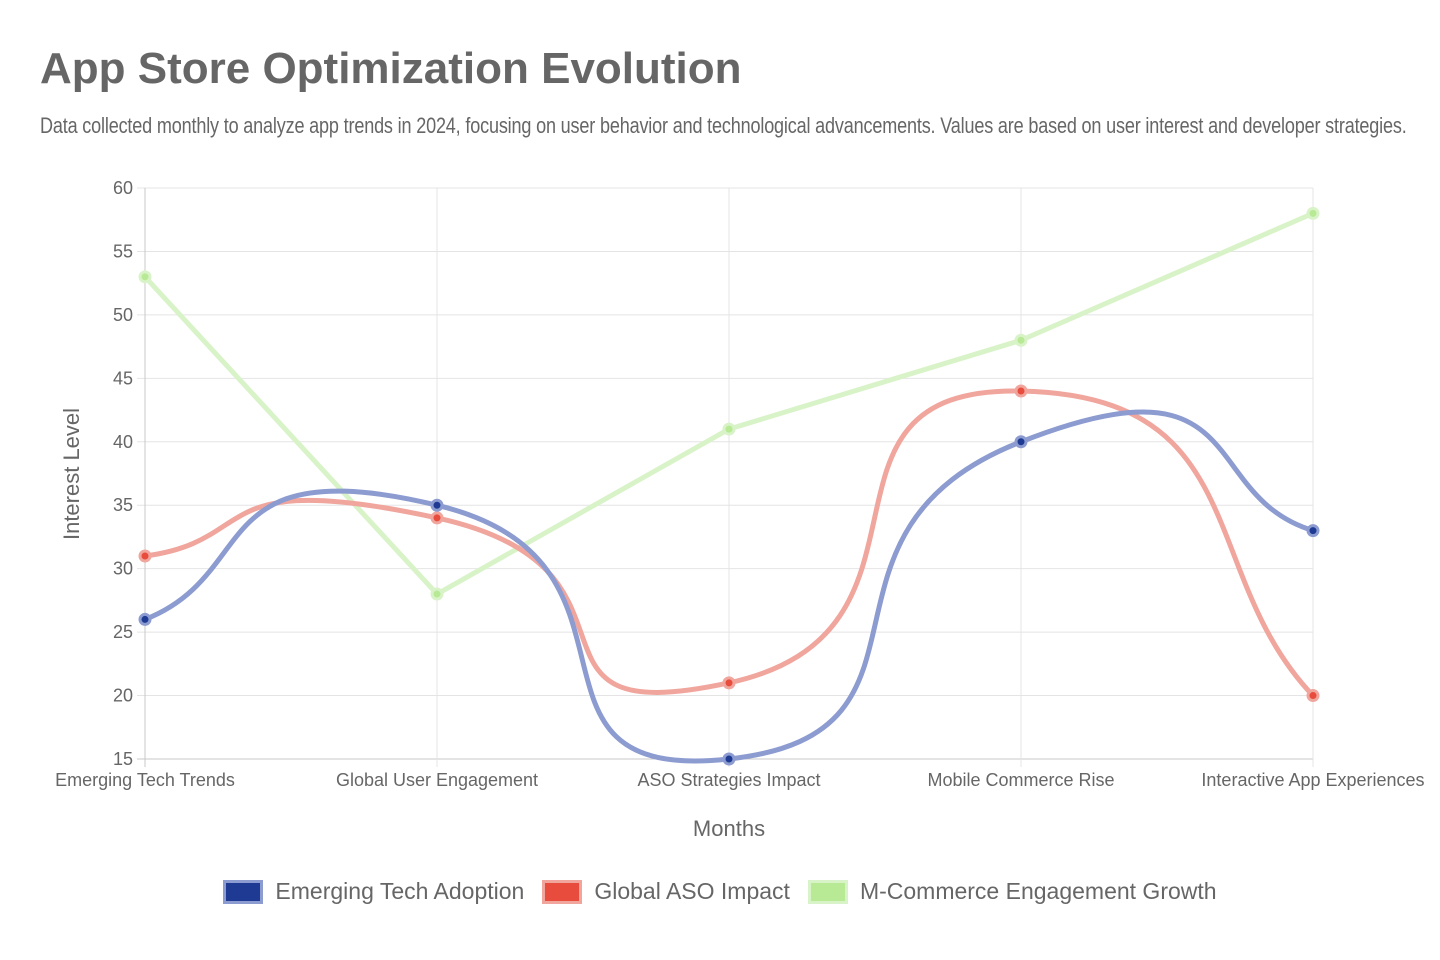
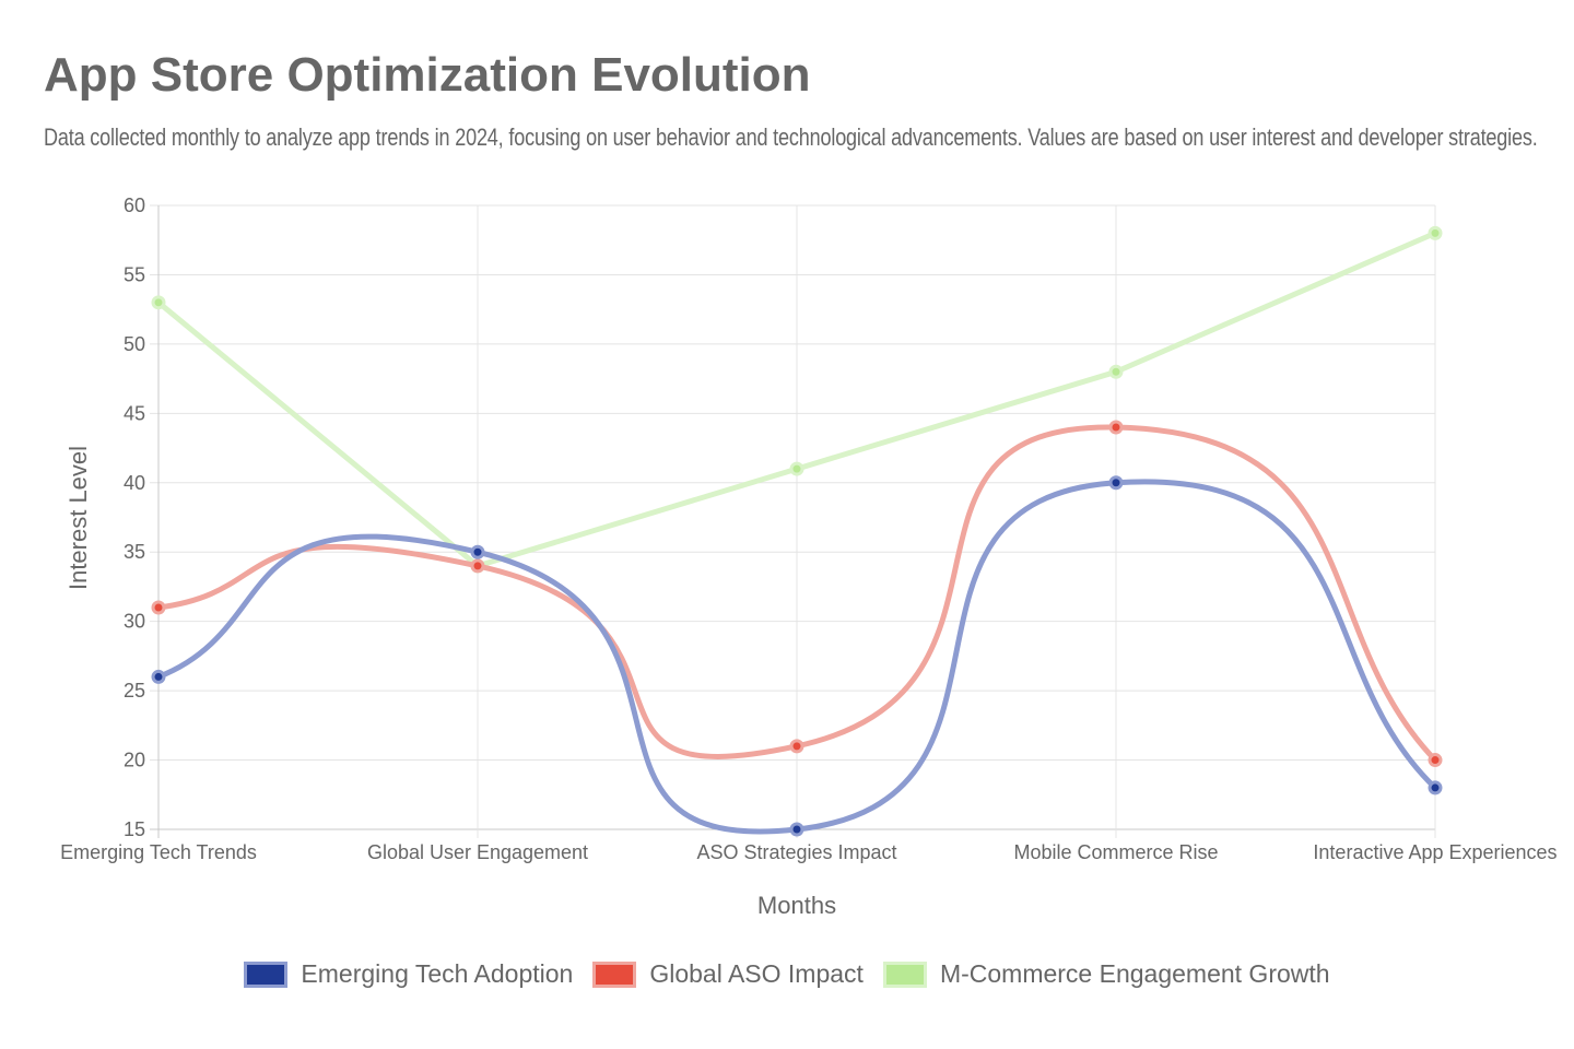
M-Commerce Engagement Growth/Global User Engagement: 28 -> 34
Emerging Tech Adoption/Interactive App Experiences: 33 -> 18
